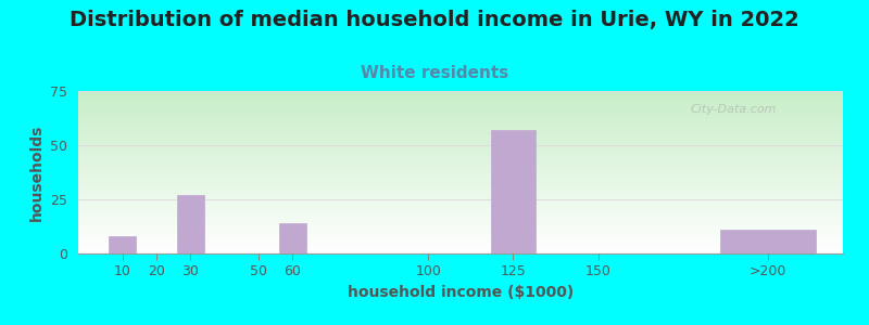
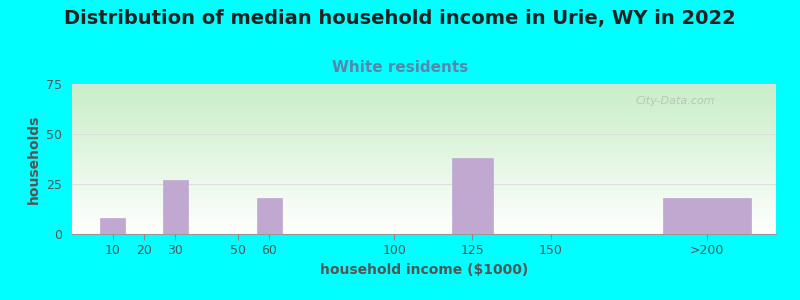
60: 14 -> 18
125: 57 -> 38
>200: 11 -> 18
